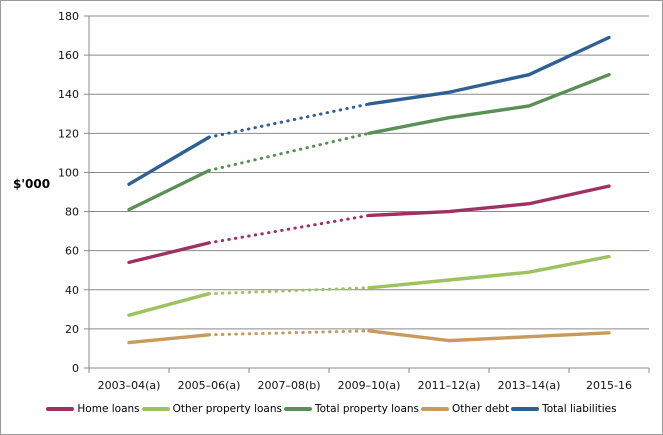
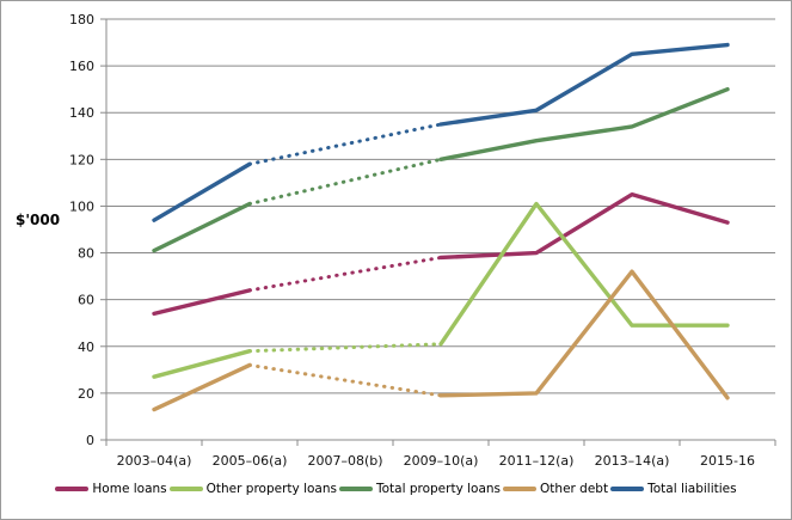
Other debt/2005–06(a): 17 -> 32
Other property loans/2011–12(a): 45 -> 101
Other debt/2011–12(a): 14 -> 20
Home loans/2013–14(a): 84 -> 105
Other debt/2013–14(a): 16 -> 72
Total liabilities/2013–14(a): 150 -> 165
Other property loans/2015-16: 57 -> 49
